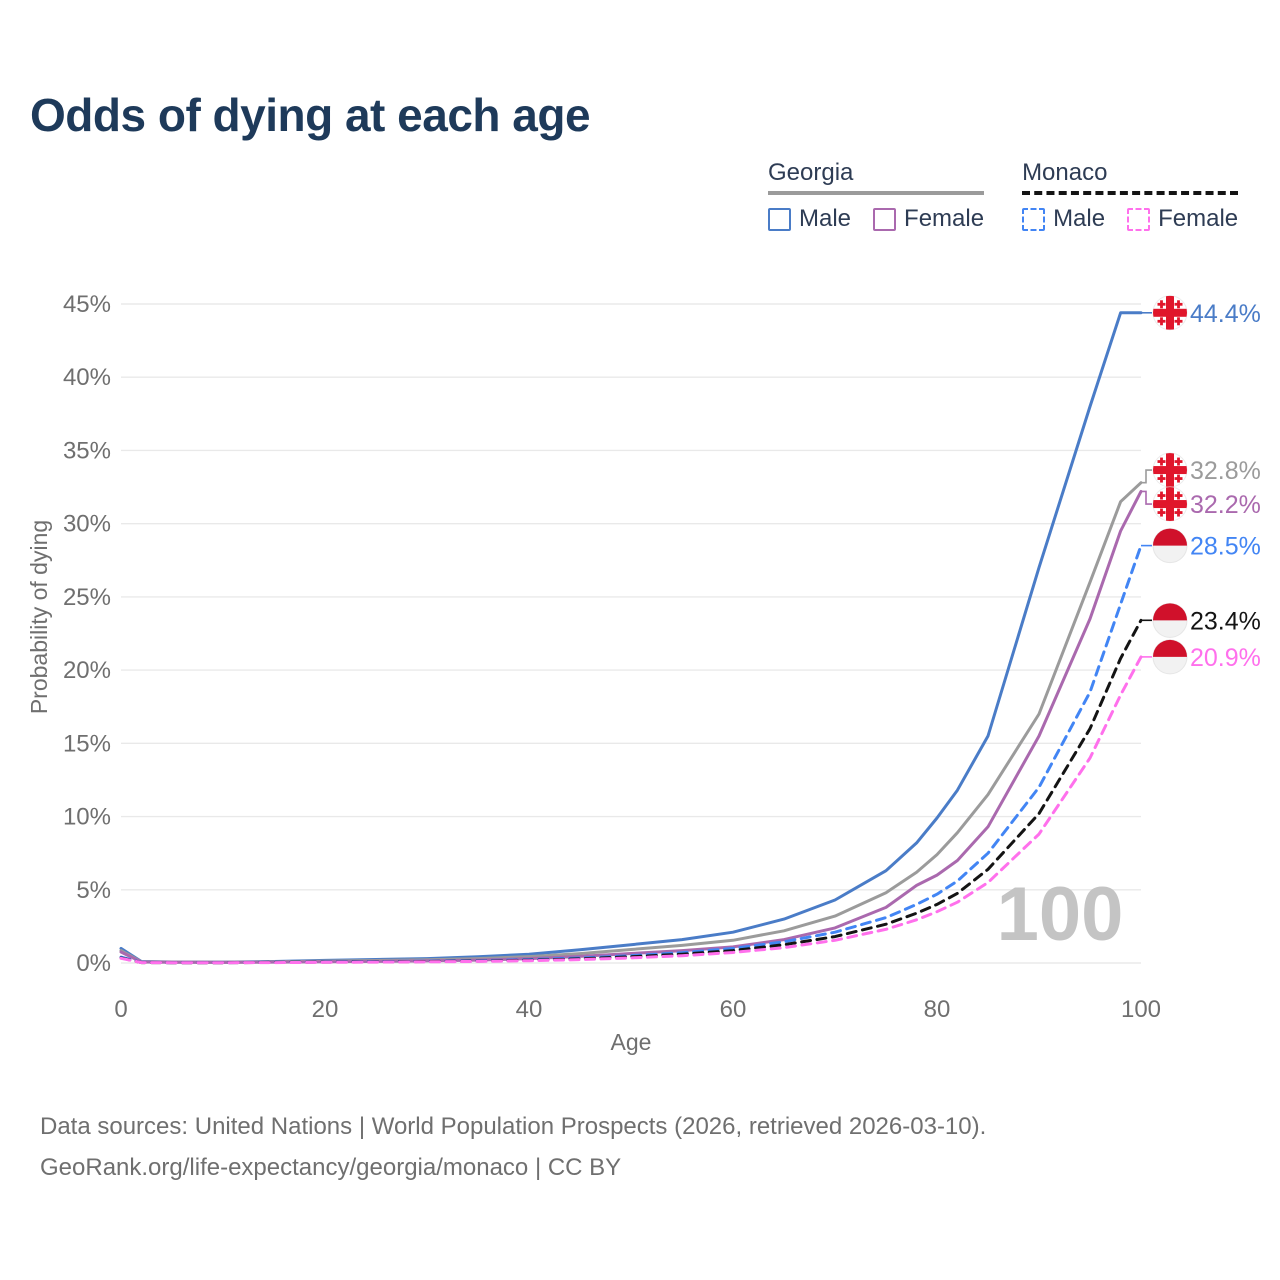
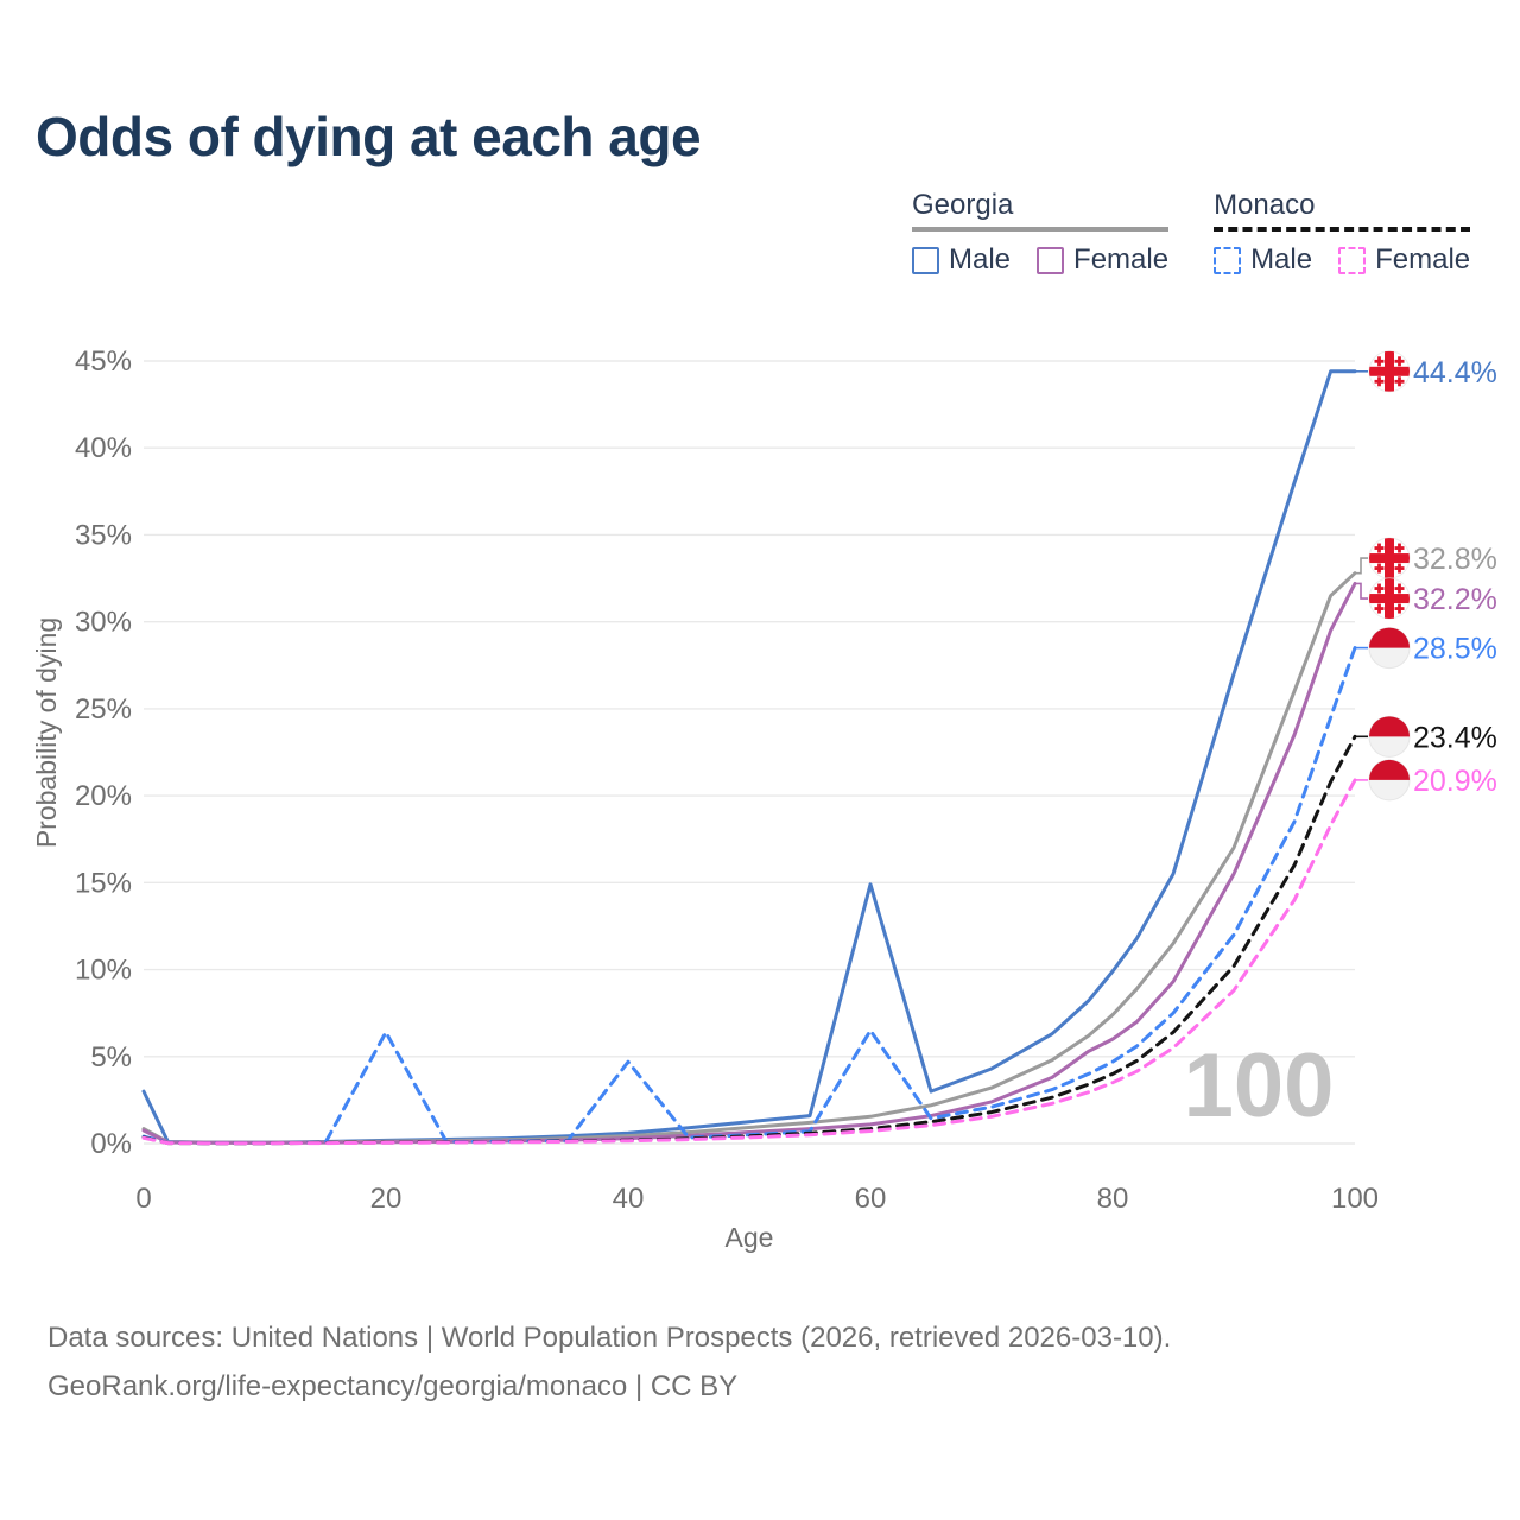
Georgia Male/0: 1.0% -> 3.0%
Monaco Male/20: 0.1% -> 6.4%
Monaco Male/40: 0.2% -> 4.7%
Georgia Male/60: 2.1% -> 14.9%
Monaco Male/60: 1.0% -> 6.5%
